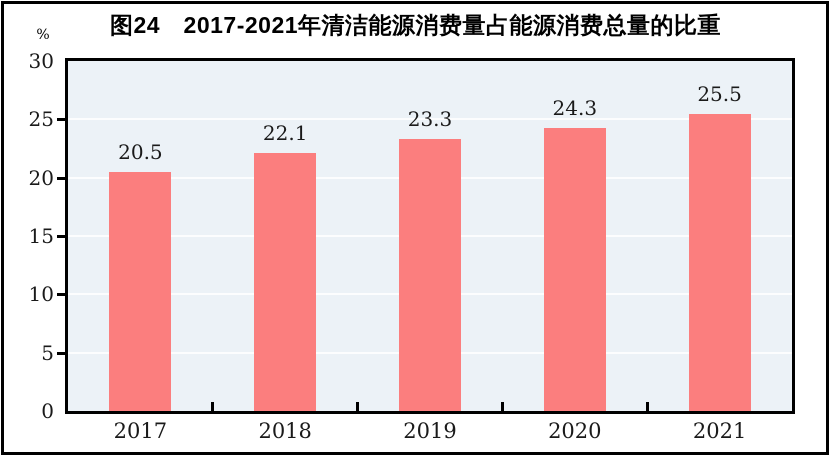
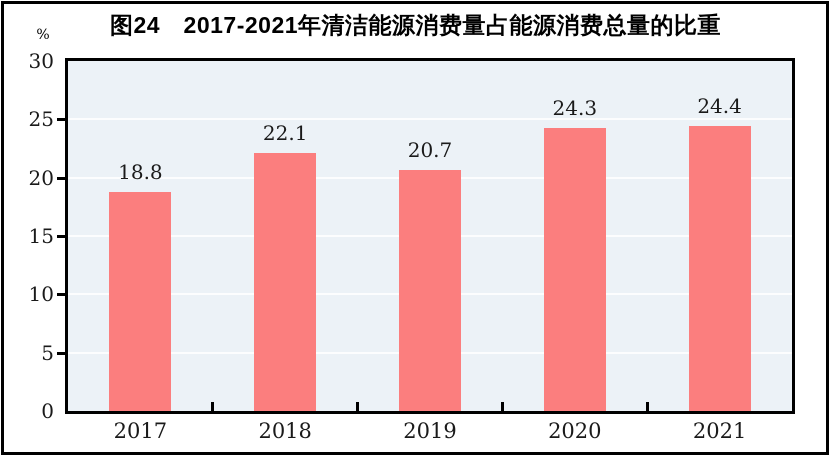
2017: 20.5 -> 18.8
2019: 23.3 -> 20.7
2021: 25.5 -> 24.4
